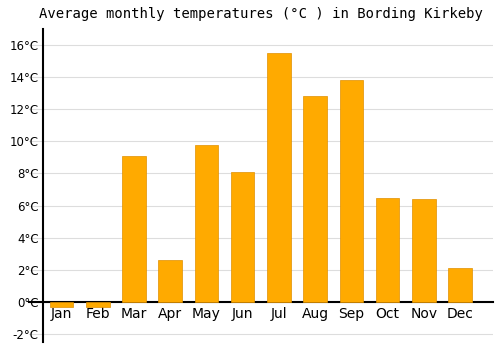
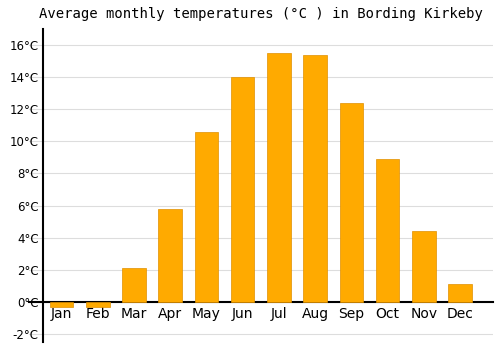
Mar: 9.1°C -> 2.1°C
Apr: 2.6°C -> 5.8°C
May: 9.8°C -> 10.6°C
Jun: 8.1°C -> 14.0°C
Aug: 12.8°C -> 15.4°C
Sep: 13.8°C -> 12.4°C
Oct: 6.5°C -> 8.9°C
Nov: 6.4°C -> 4.4°C
Dec: 2.1°C -> 1.1°C
